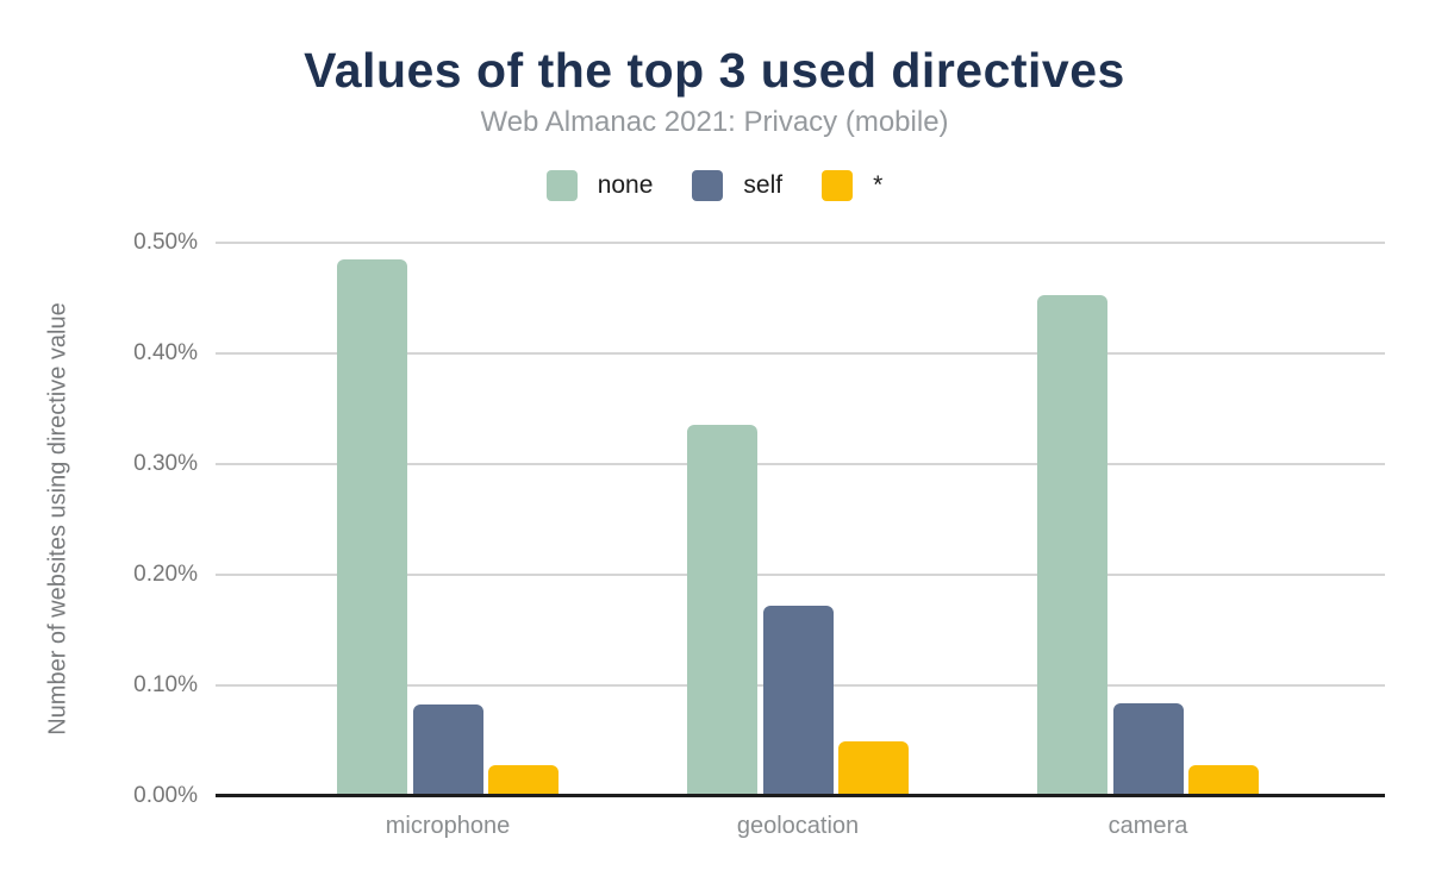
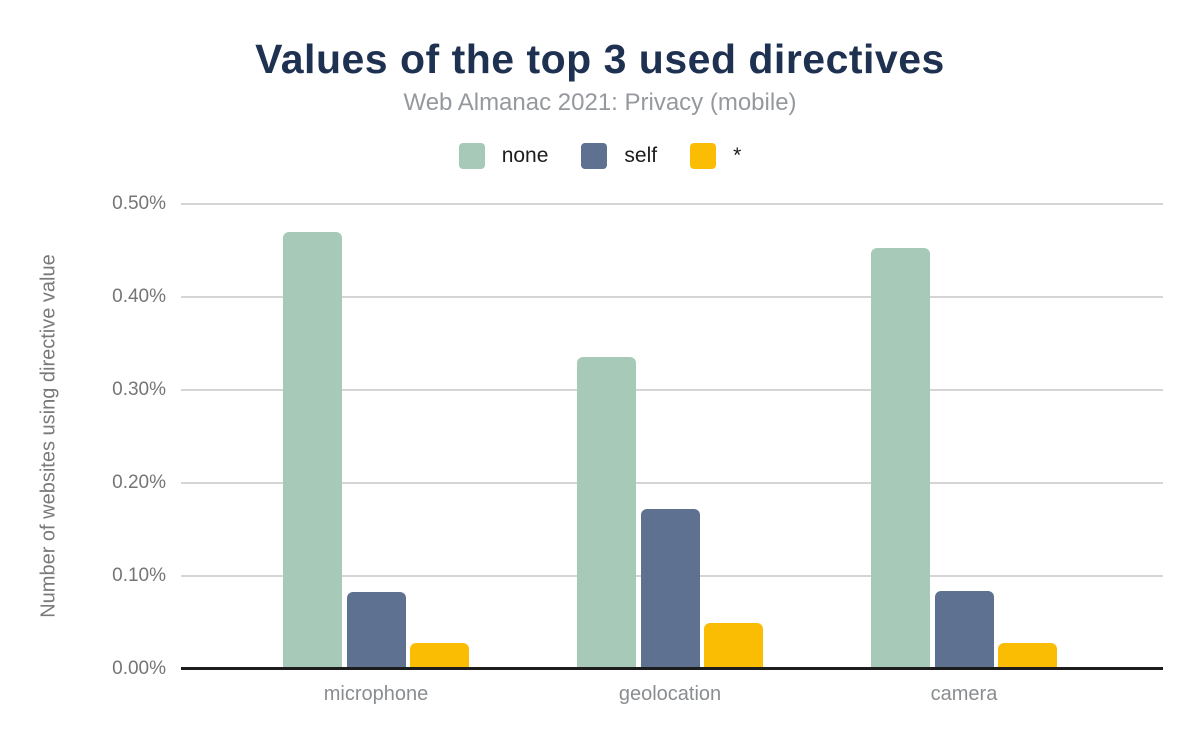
none/microphone: 0.48% -> 0.47%
